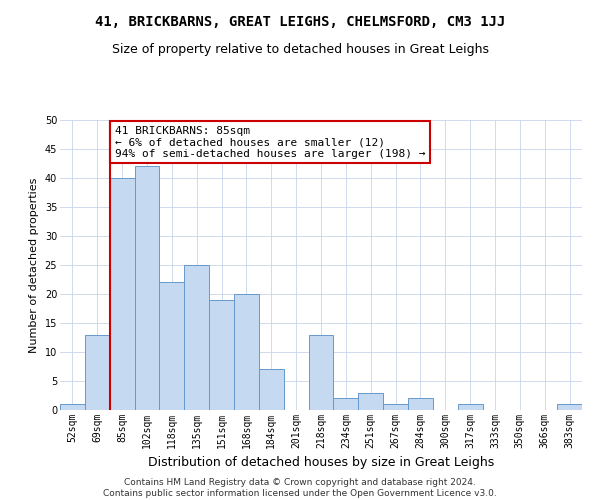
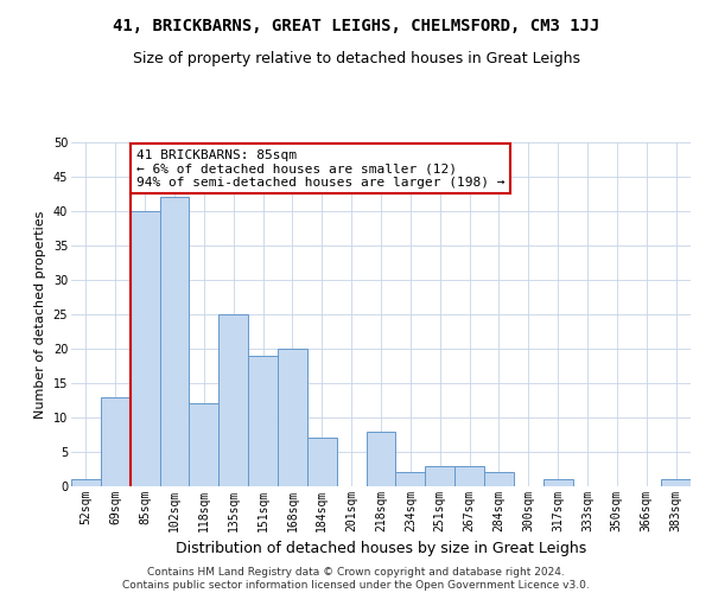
118sqm: 22 -> 12
218sqm: 13 -> 8
267sqm: 1 -> 3
